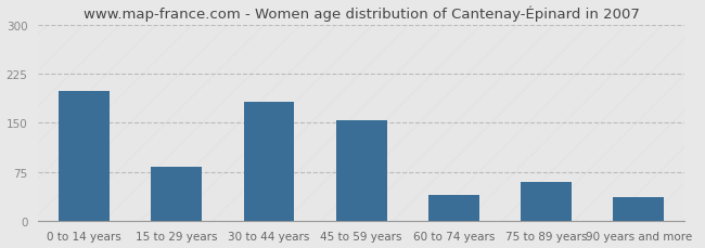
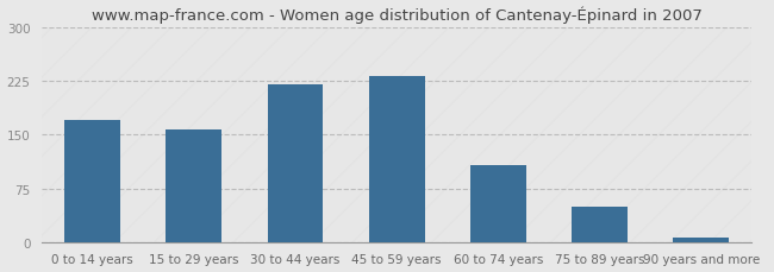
0 to 14 years: 198 -> 170
15 to 29 years: 82 -> 158
30 to 44 years: 182 -> 220
45 to 59 years: 154 -> 232
60 to 74 years: 40 -> 107
75 to 89 years: 60 -> 50
90 years and more: 36 -> 7
